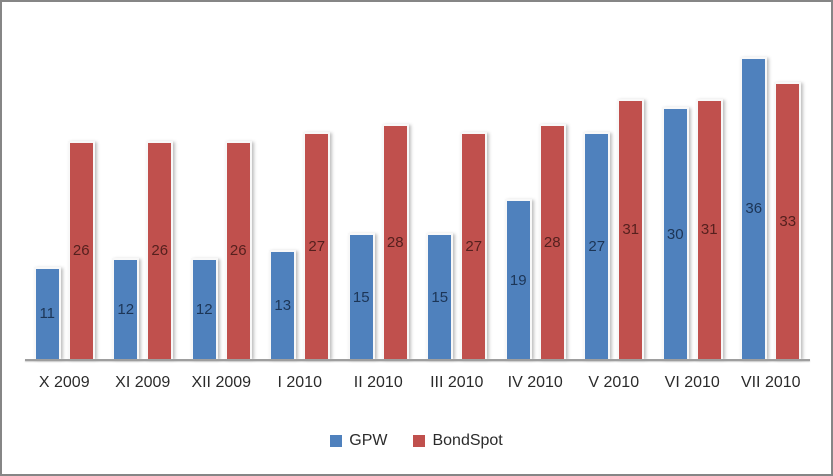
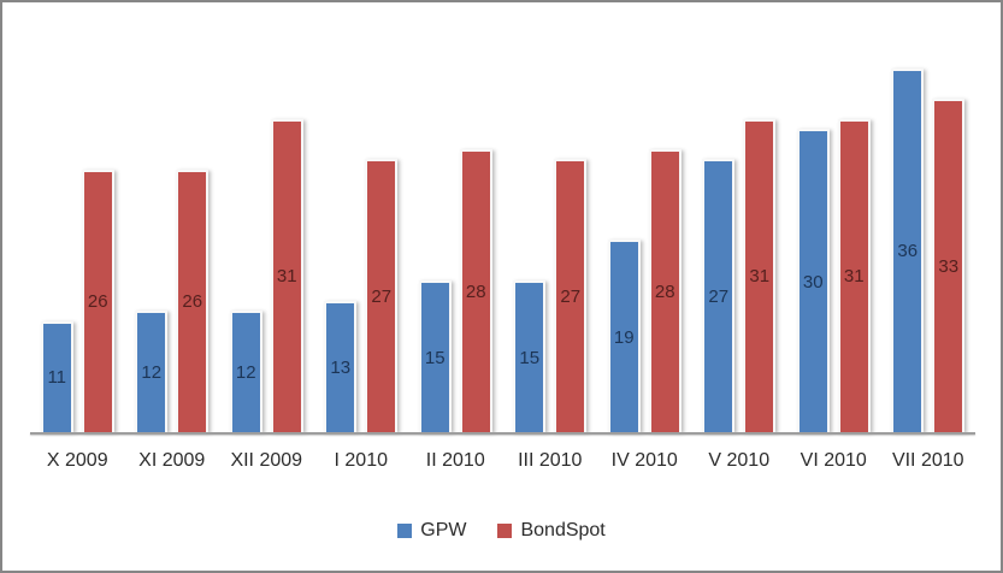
BondSpot/XII 2009: 26 -> 31
